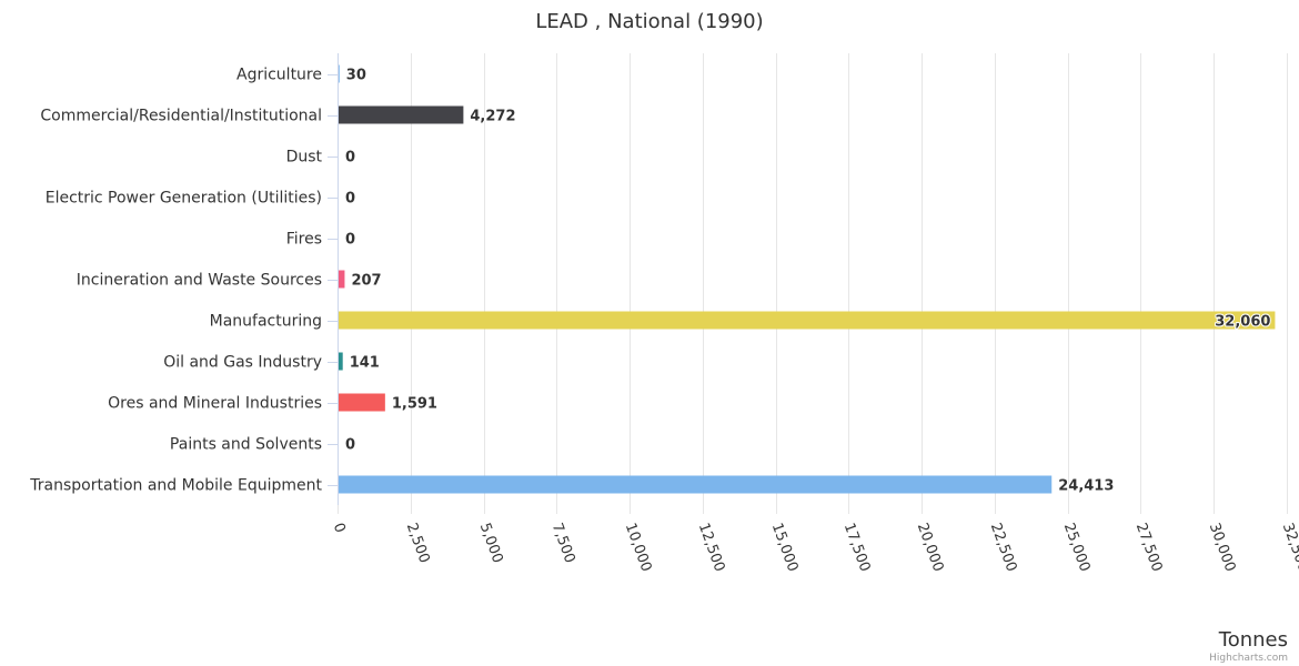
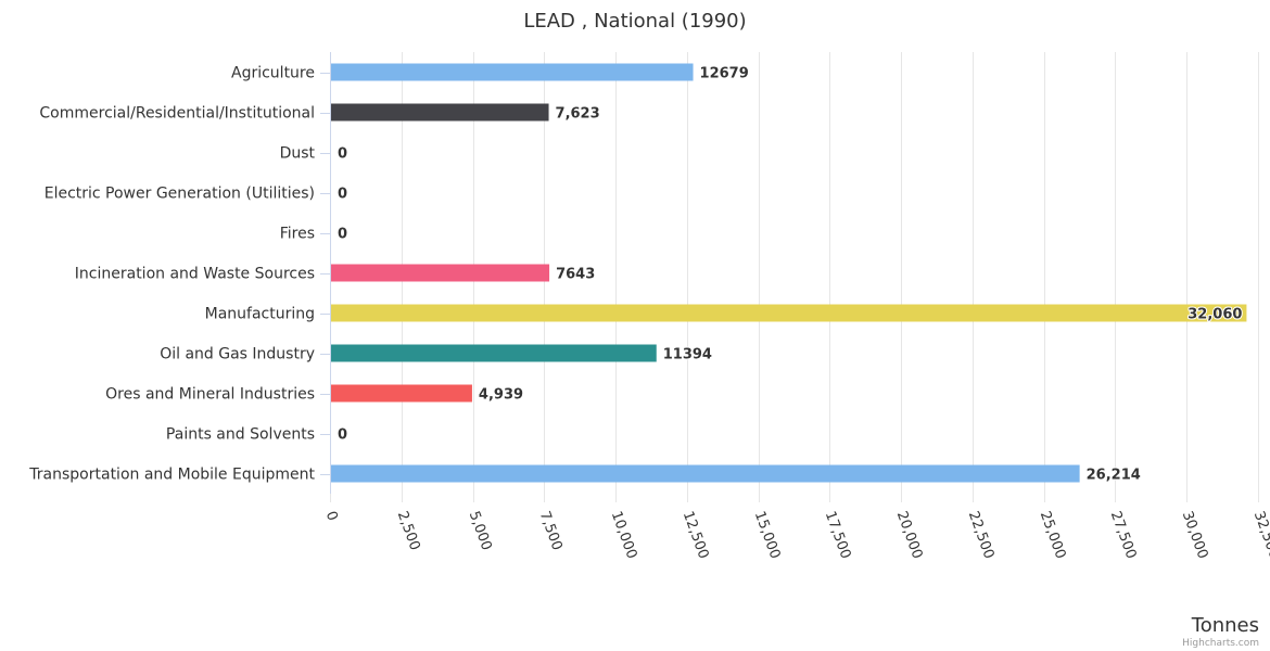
Agriculture: 30 -> 12679
Commercial/Residential/Institutional: 4,272 -> 7,623
Incineration and Waste Sources: 207 -> 7643
Oil and Gas Industry: 141 -> 11394
Ores and Mineral Industries: 1,591 -> 4,939
Transportation and Mobile Equipment: 24,413 -> 26,214
